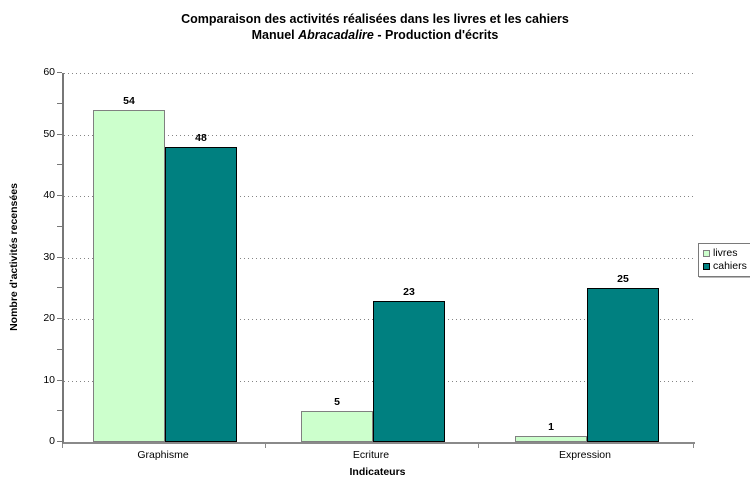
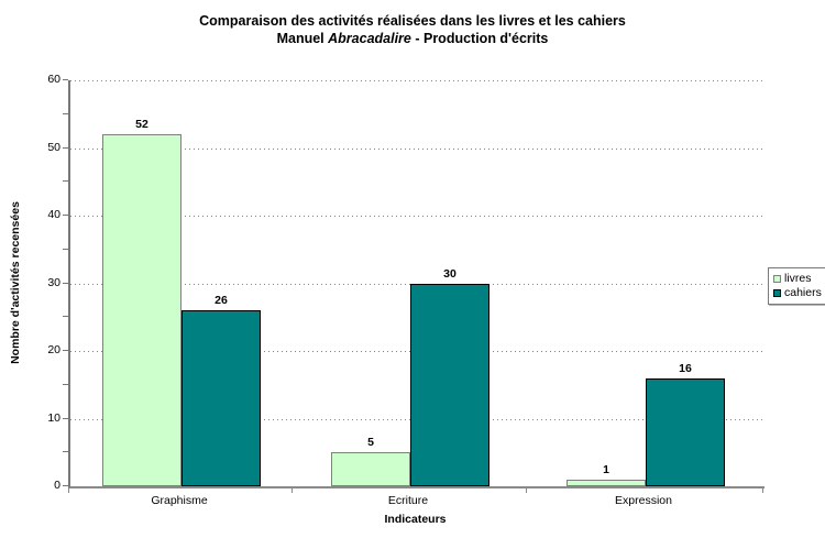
livres/Graphisme: 54 -> 52
cahiers/Graphisme: 48 -> 26
cahiers/Ecriture: 23 -> 30
cahiers/Expression: 25 -> 16
